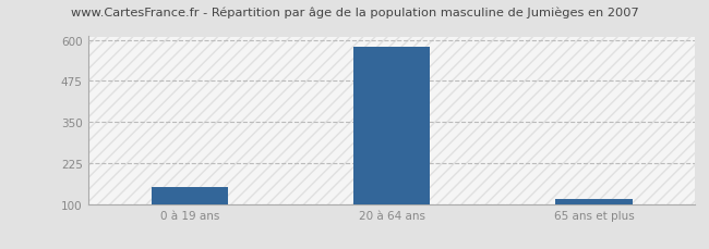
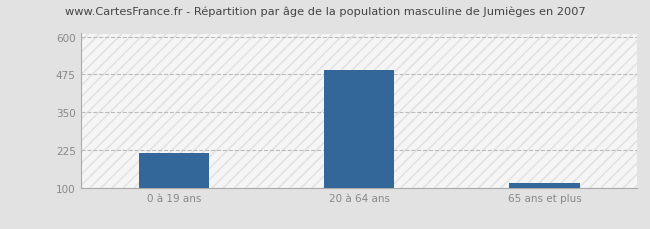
0 à 19 ans: 150 -> 215
20 à 64 ans: 580 -> 490
